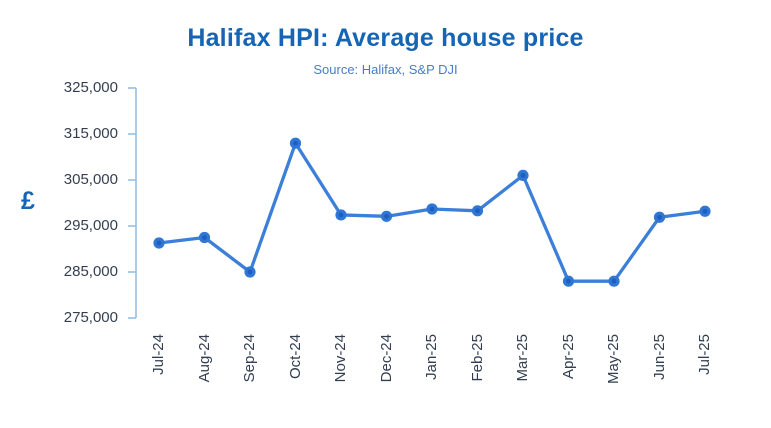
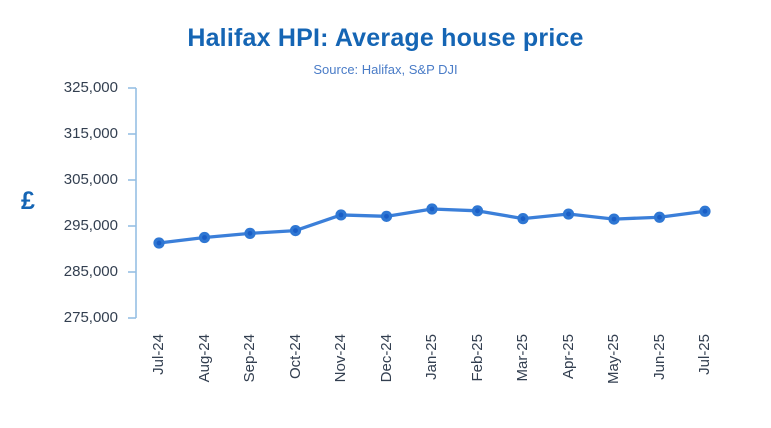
Sep-24: 285000 -> 293000
Oct-24: 313000 -> 294000
Mar-25: 306000 -> 297000
Apr-25: 283000 -> 298000
May-25: 283000 -> 296000
